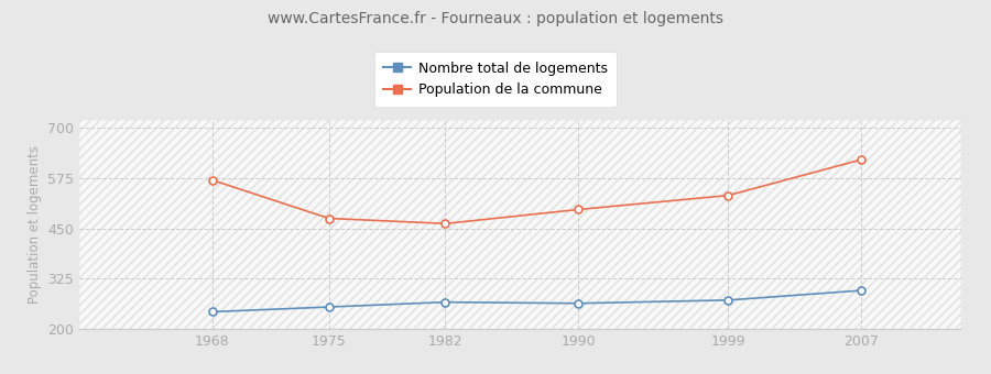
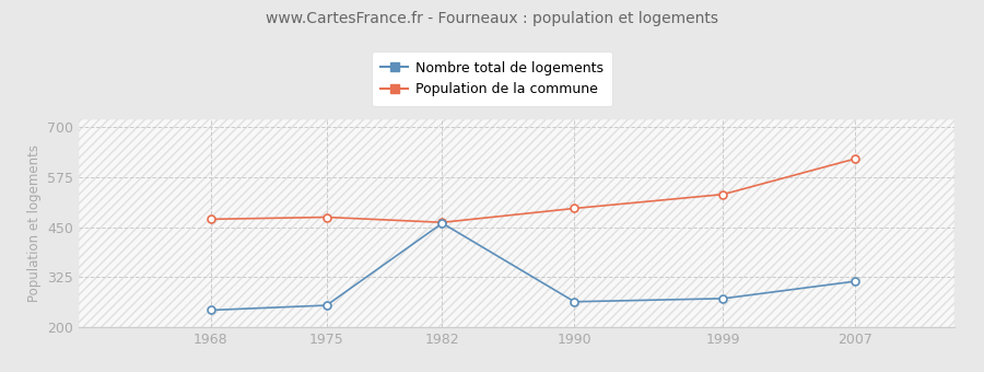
Population de la commune/1968: 570 -> 470
Nombre total de logements/1982: 267 -> 460
Nombre total de logements/2007: 296 -> 315
